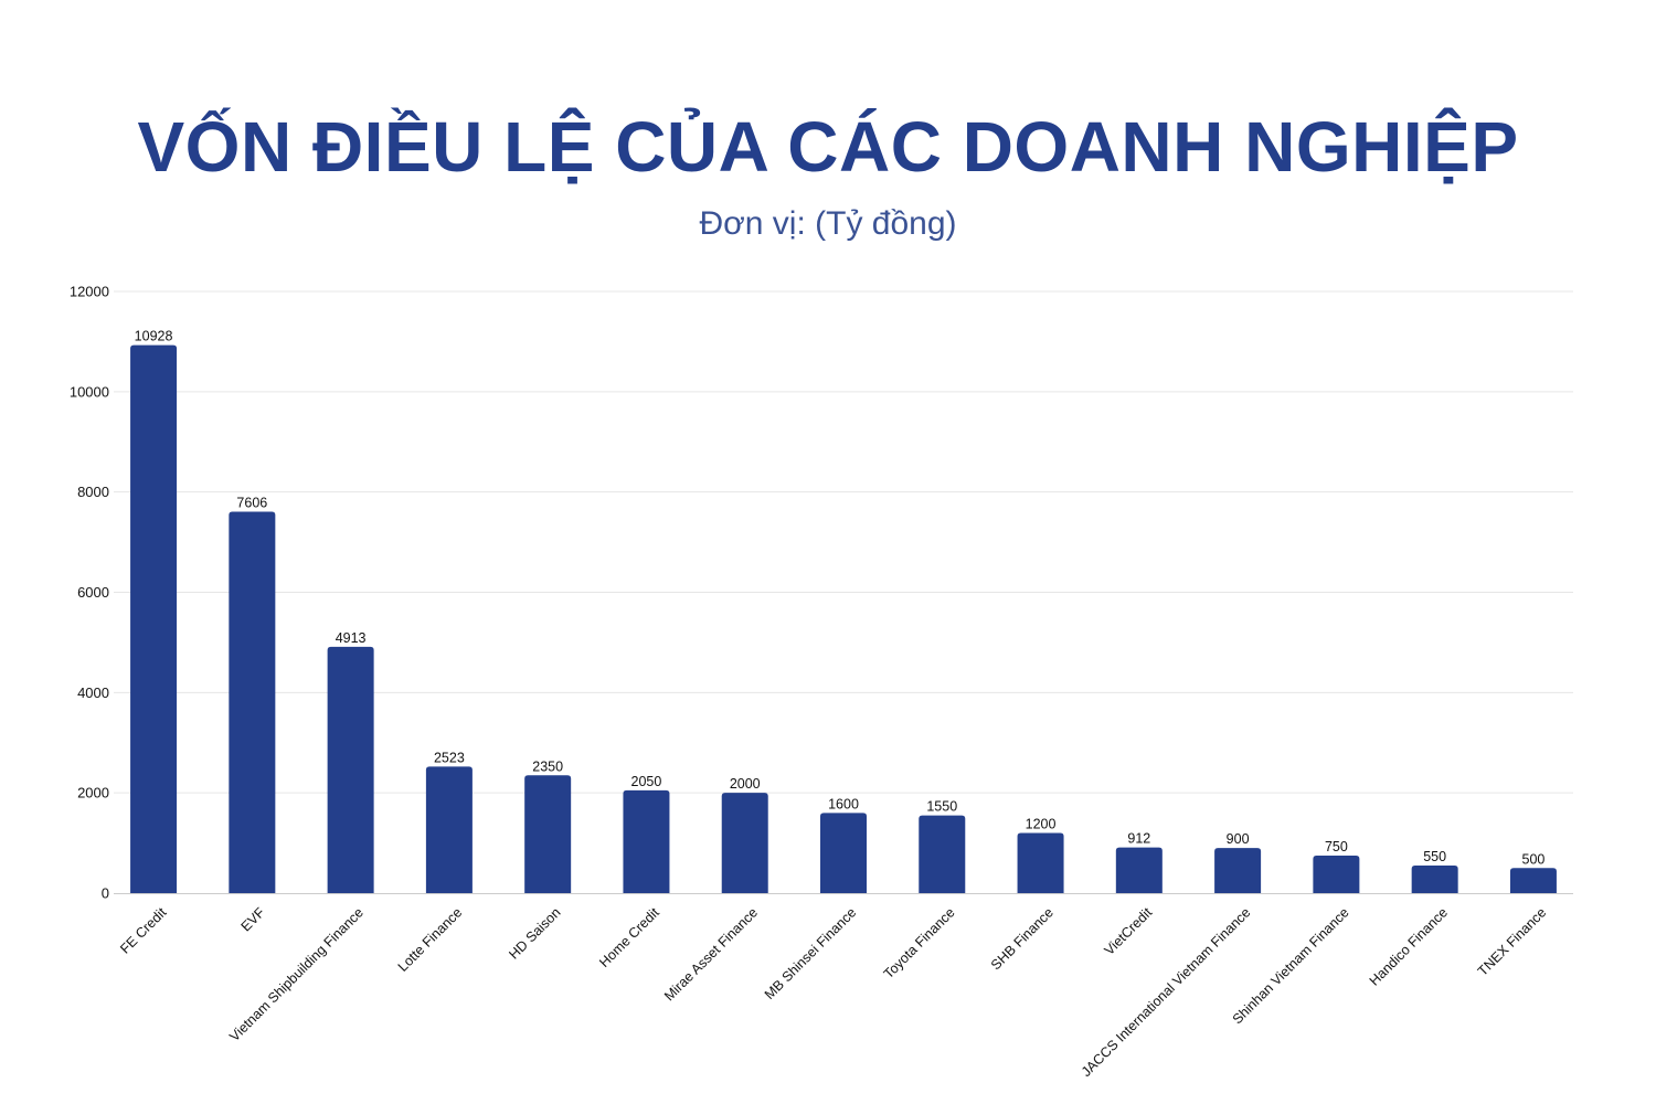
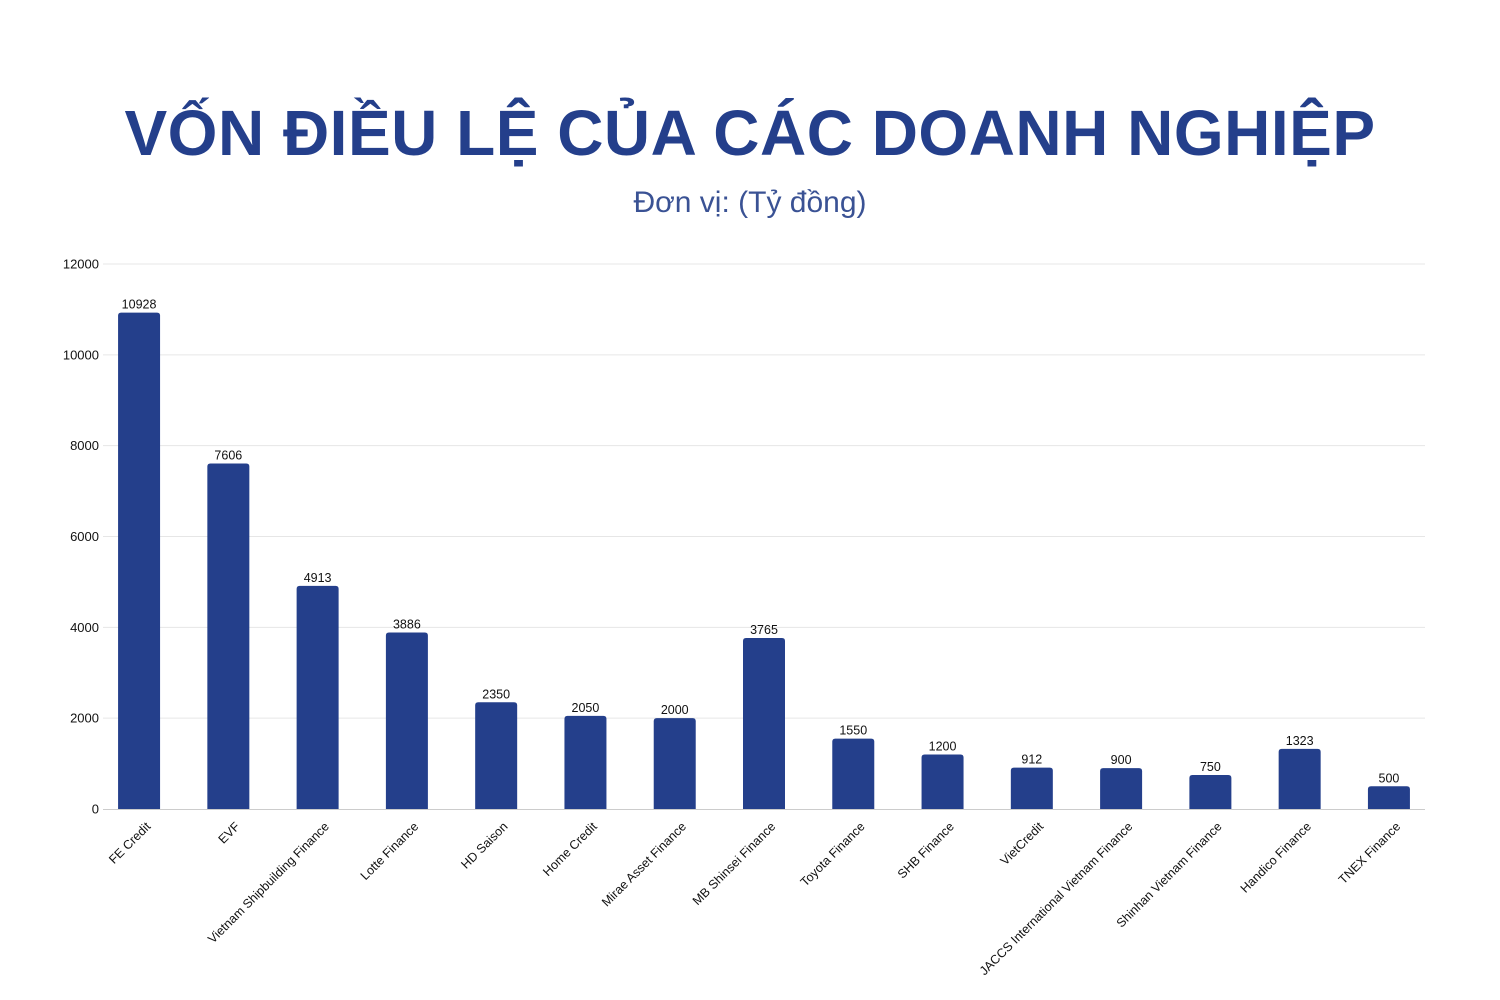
Lotte Finance: 2523 -> 3886
MB Shinsei Finance: 1600 -> 3765
Handico Finance: 550 -> 1323
